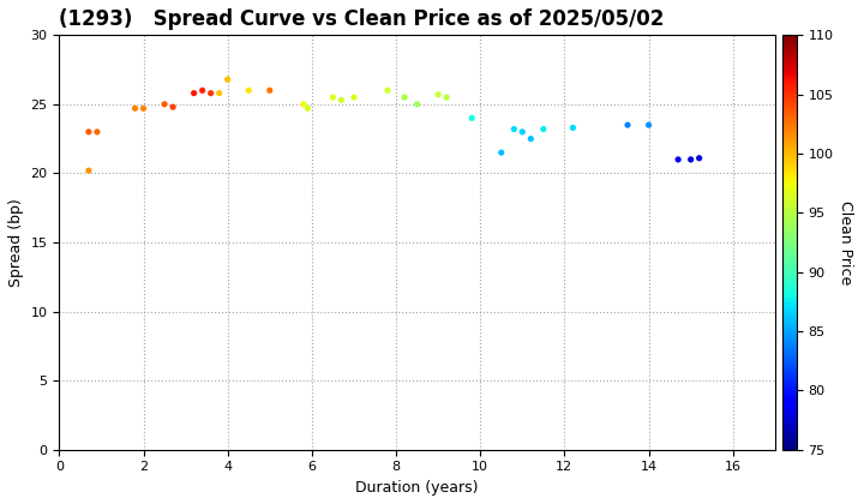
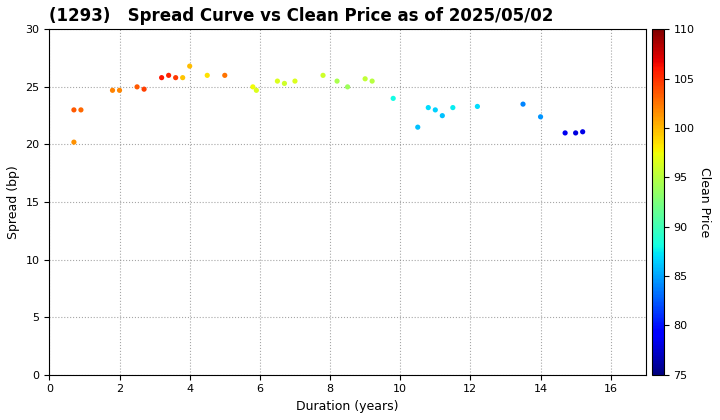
14: 23.5 -> 22.4
